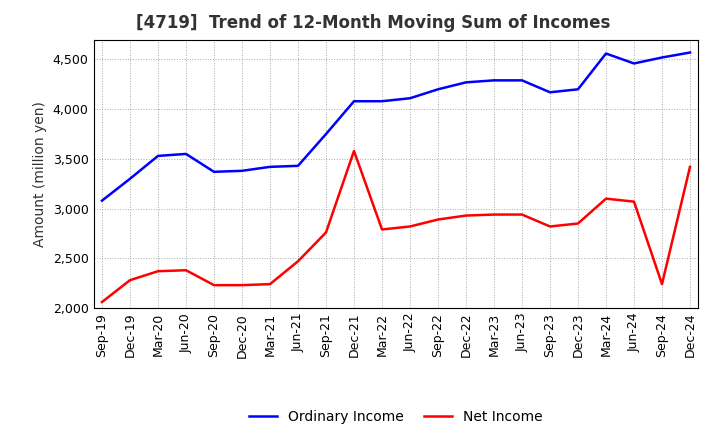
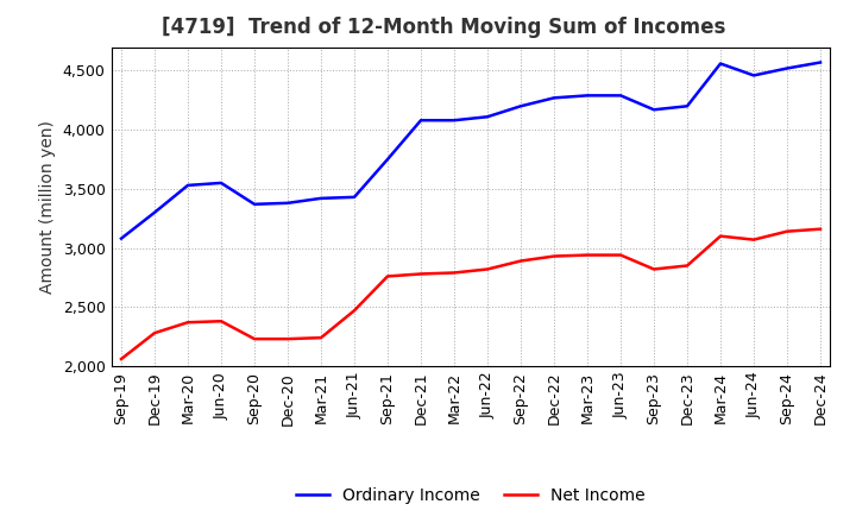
Net Income/Dec-21: 3,580 -> 2,780
Net Income/Sep-24: 2,240 -> 3,140
Net Income/Dec-24: 3,420 -> 3,160
